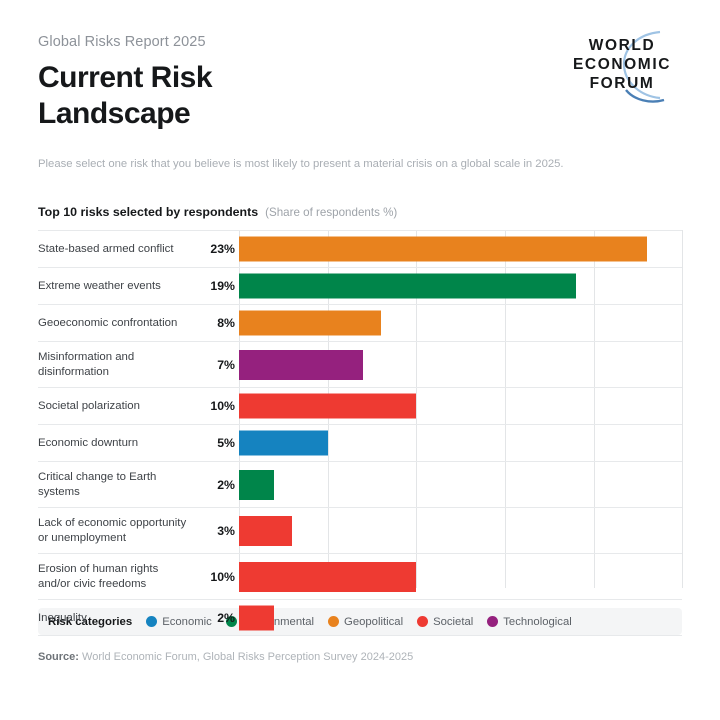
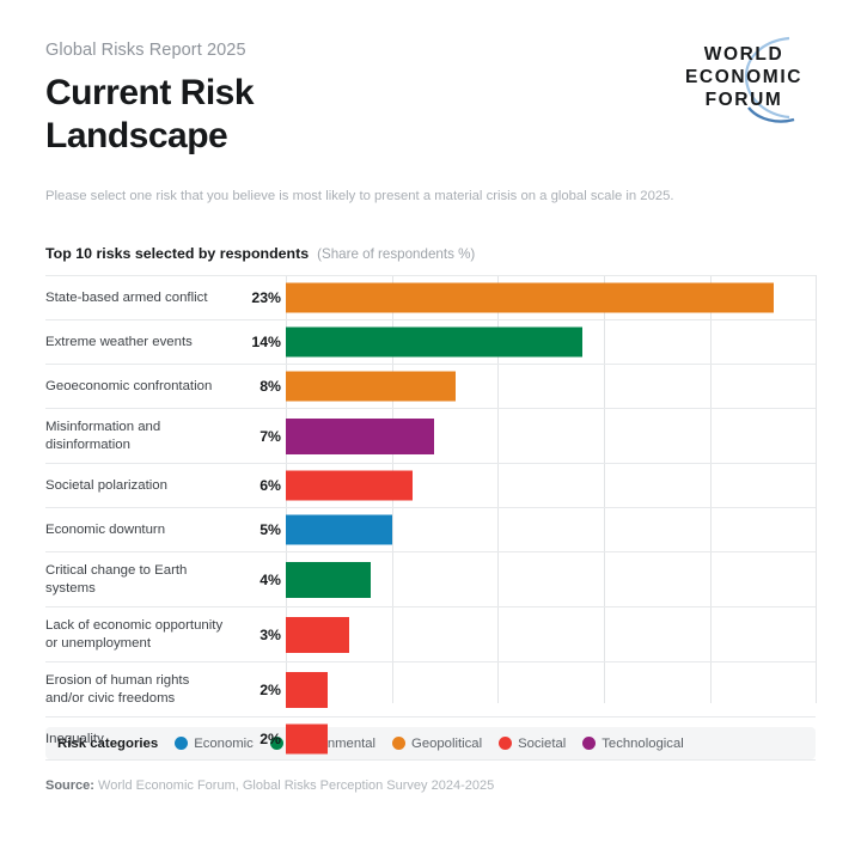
Extreme weather events: 19% -> 14%
Societal polarization: 10% -> 6%
Critical change to Earth systems: 2% -> 4%
Erosion of human rights and/or civic freedoms: 10% -> 2%
